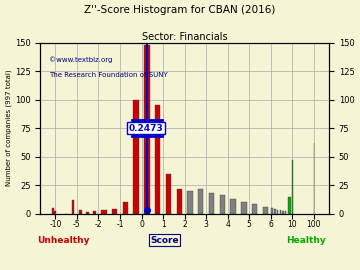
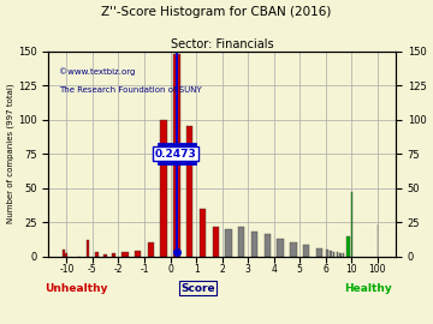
100: 62 -> 23
